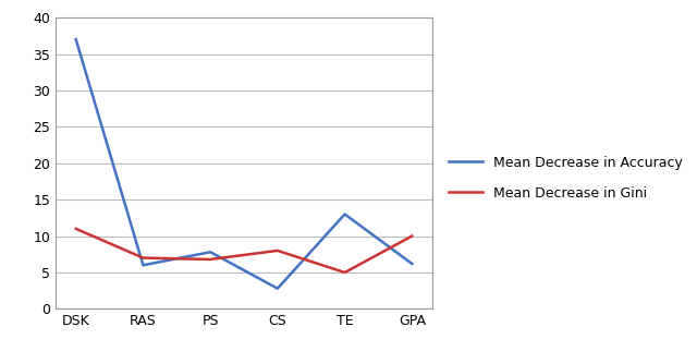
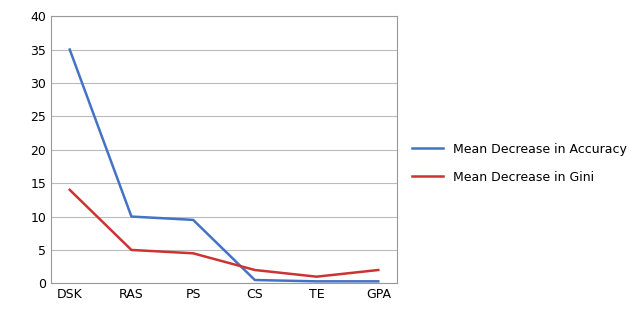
Mean Decrease in Accuracy/DSK: 37.0 -> 35.0
Mean Decrease in Gini/DSK: 11.0 -> 14.0
Mean Decrease in Accuracy/RAS: 6.0 -> 10.0
Mean Decrease in Gini/RAS: 7.0 -> 5.0
Mean Decrease in Accuracy/PS: 7.8 -> 9.5
Mean Decrease in Gini/PS: 6.8 -> 4.5
Mean Decrease in Accuracy/CS: 2.8 -> 0.5
Mean Decrease in Gini/CS: 8.0 -> 2.0
Mean Decrease in Accuracy/TE: 13.0 -> 0.3
Mean Decrease in Gini/TE: 5.0 -> 1.0
Mean Decrease in Accuracy/GPA: 6.2 -> 0.3
Mean Decrease in Gini/GPA: 10.0 -> 2.0
